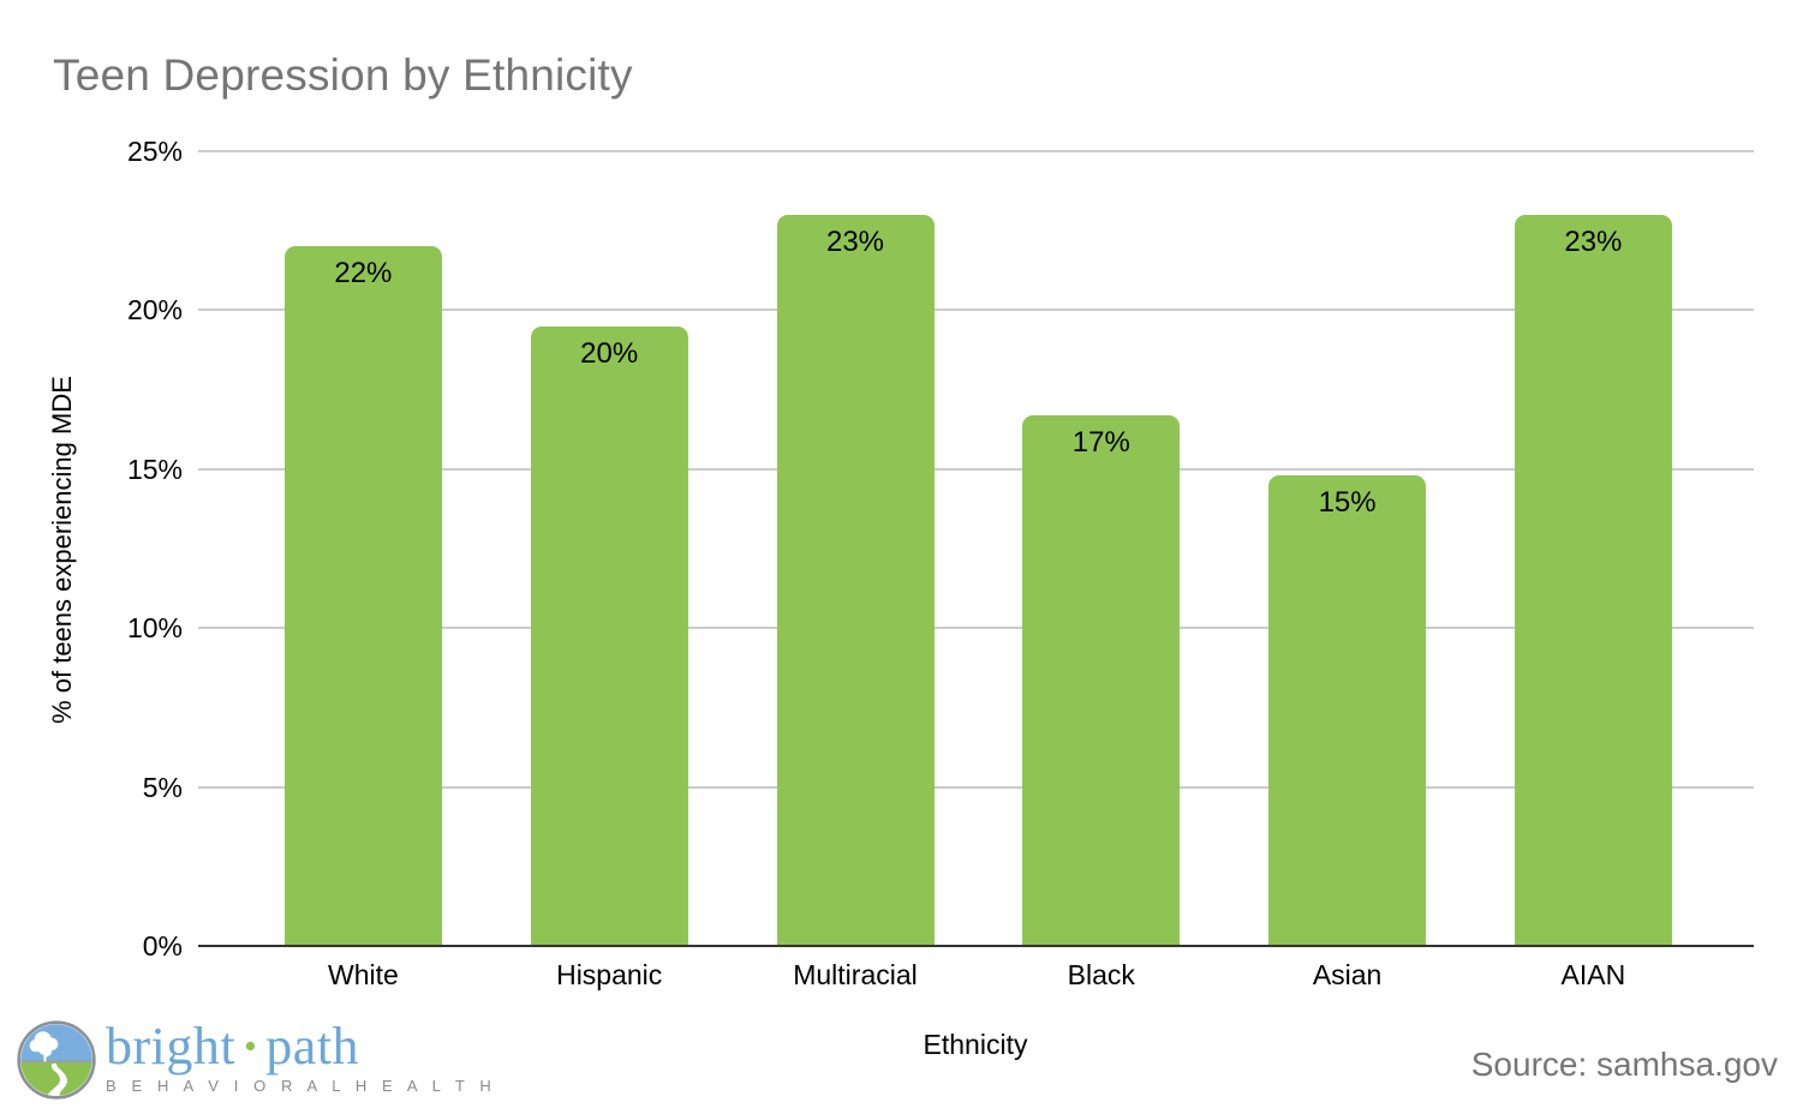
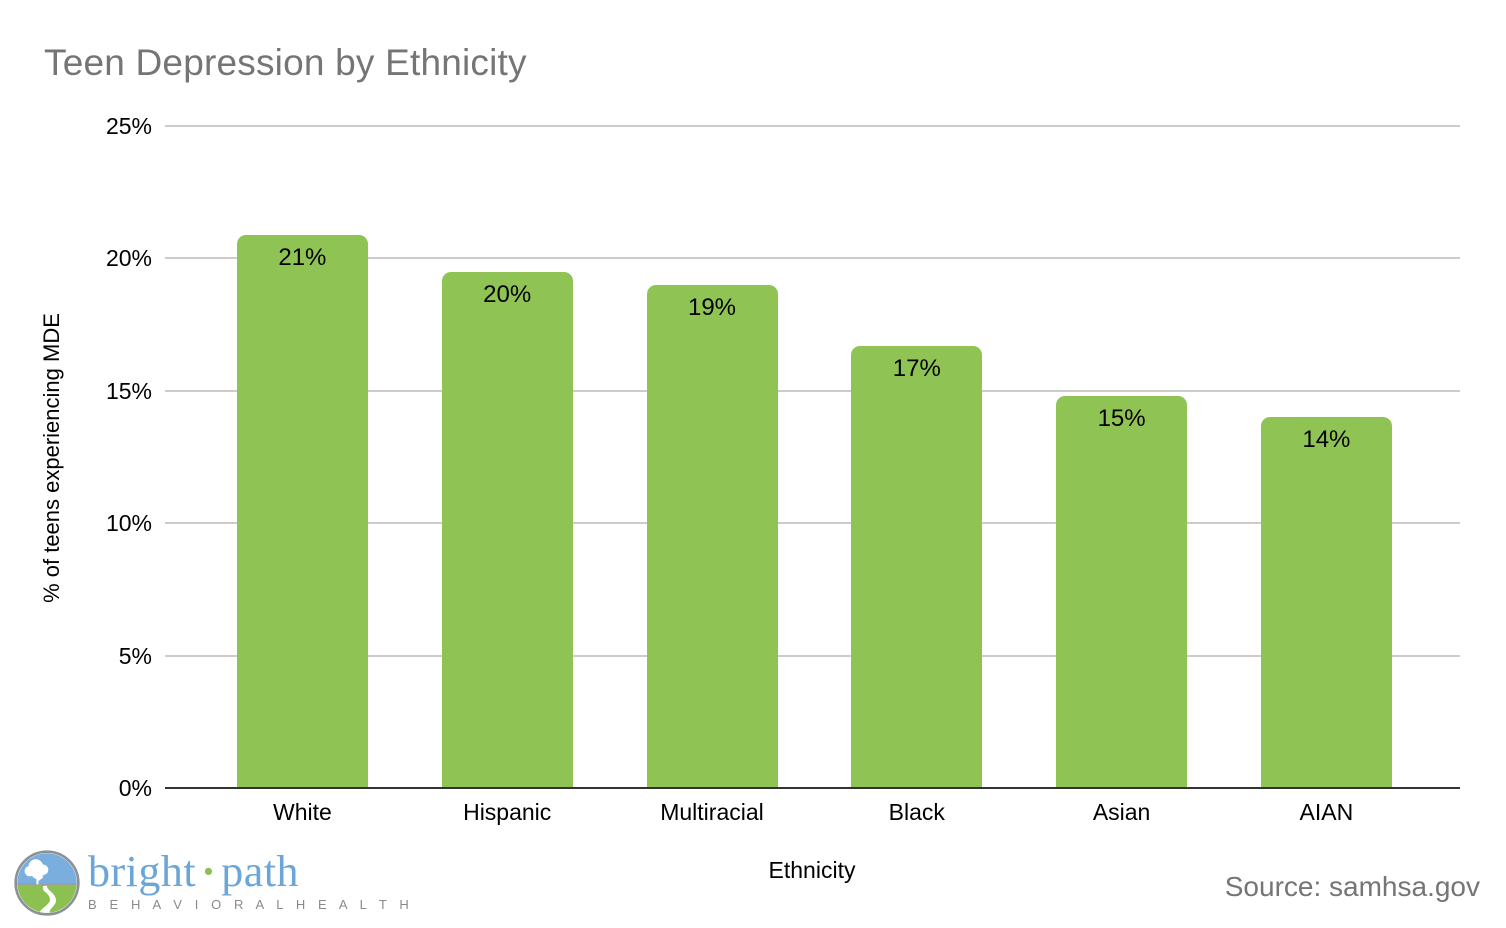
White: 22% -> 21%
Multiracial: 23% -> 19%
AIAN: 23% -> 14%
